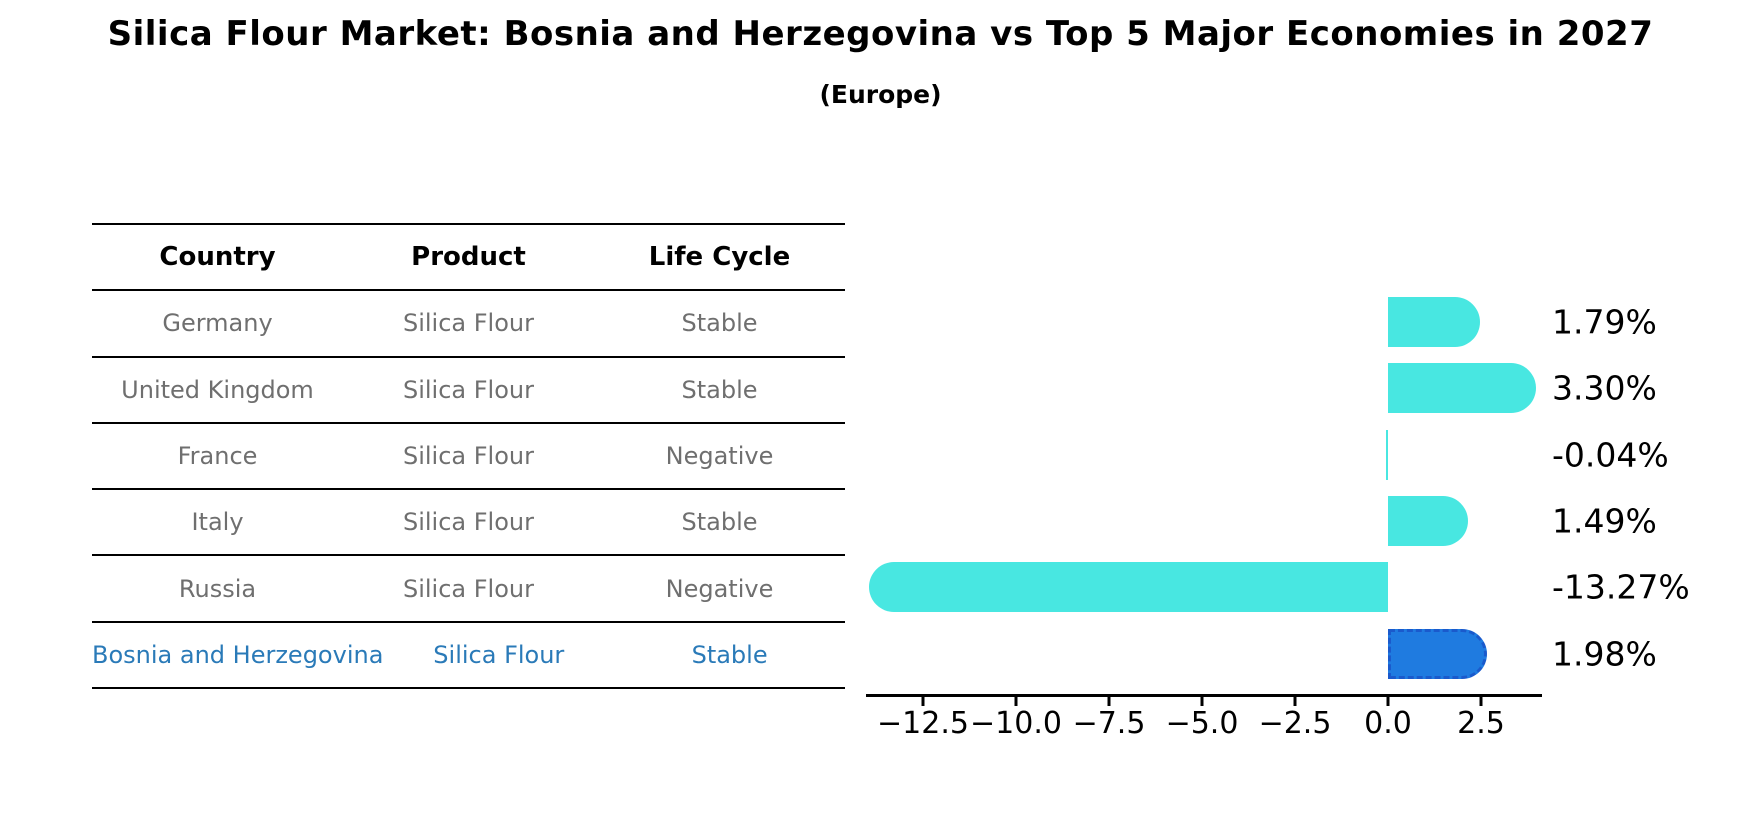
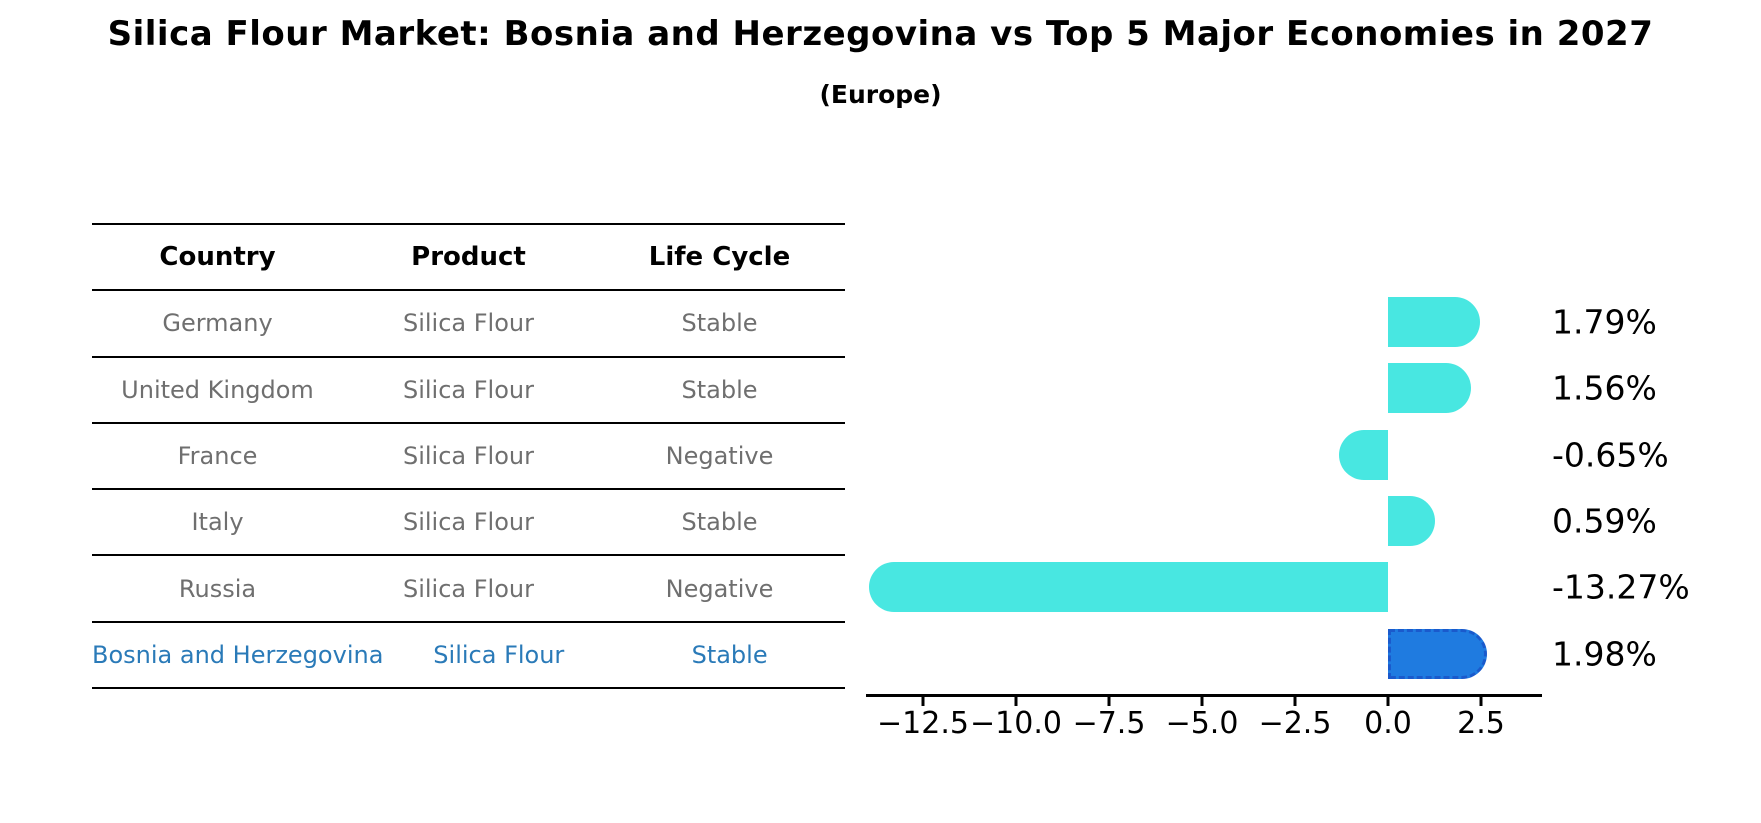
United Kingdom: 3.30% -> 1.56%
France: -0.04% -> -0.65%
Italy: 1.49% -> 0.59%
